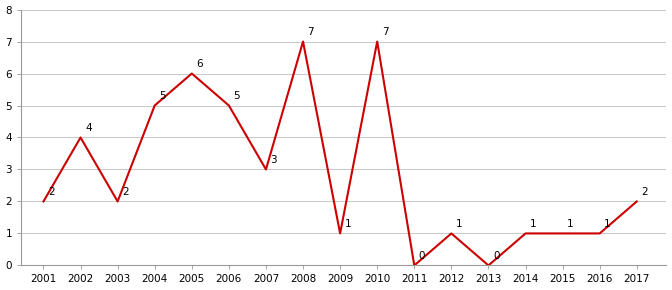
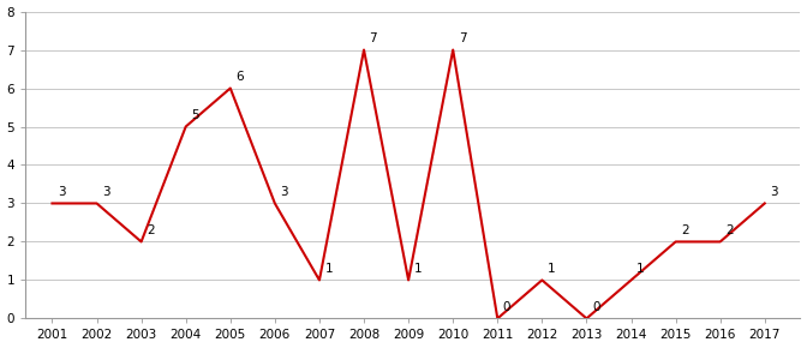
2001: 2 -> 3
2002: 4 -> 3
2006: 5 -> 3
2007: 3 -> 1
2015: 1 -> 2
2016: 1 -> 2
2017: 2 -> 3
